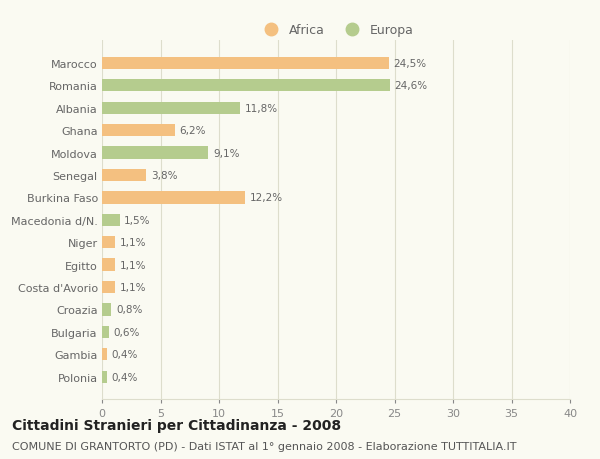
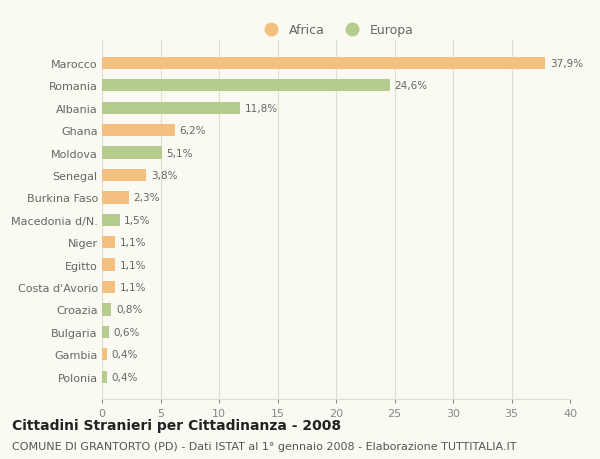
Marocco: 24,5% -> 37,9%
Moldova: 9,1% -> 5,1%
Burkina Faso: 12,2% -> 2,3%
